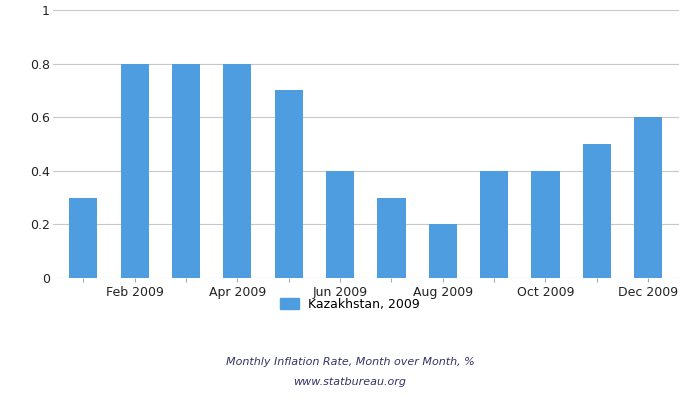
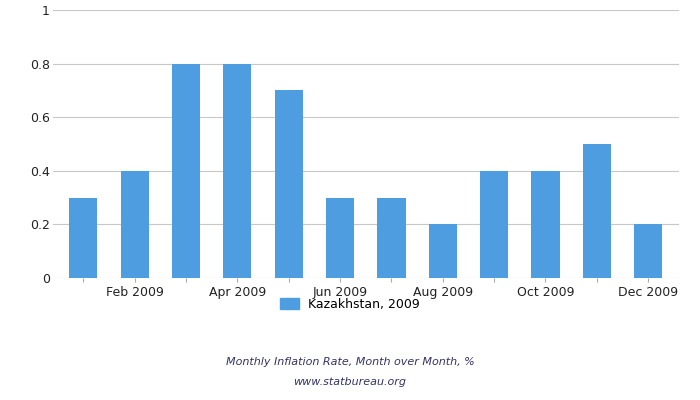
Feb 2009: 0.8 -> 0.4
Jun 2009: 0.4 -> 0.3
Dec 2009: 0.6 -> 0.2
